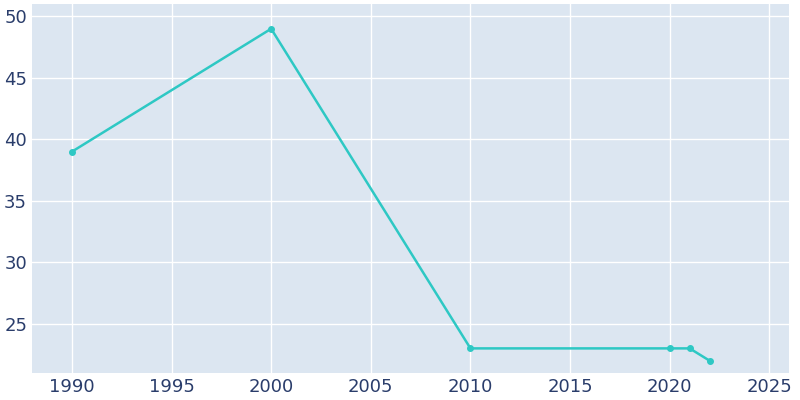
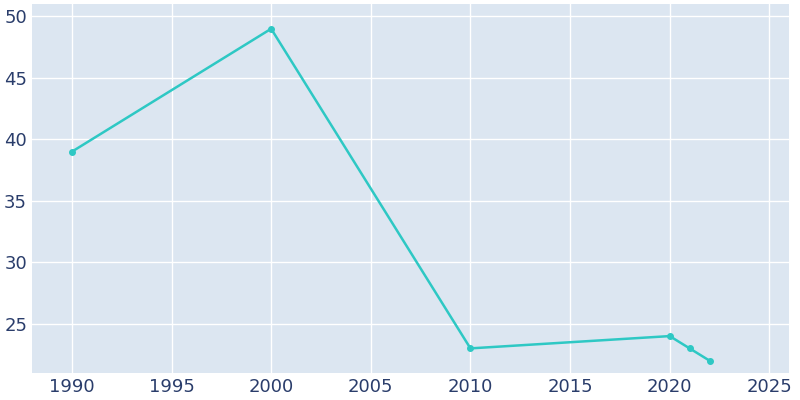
2020: 23 -> 24
